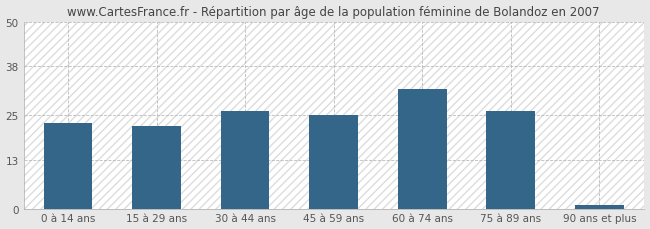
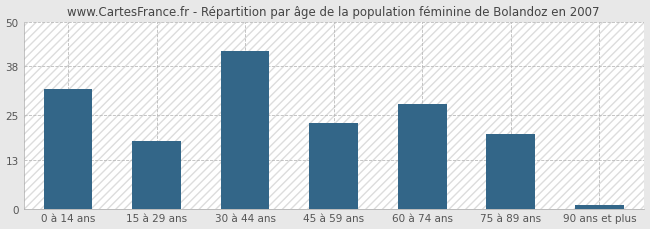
0 à 14 ans: 23 -> 32
15 à 29 ans: 22 -> 18
30 à 44 ans: 26 -> 42
45 à 59 ans: 25 -> 23
60 à 74 ans: 32 -> 28
75 à 89 ans: 26 -> 20
